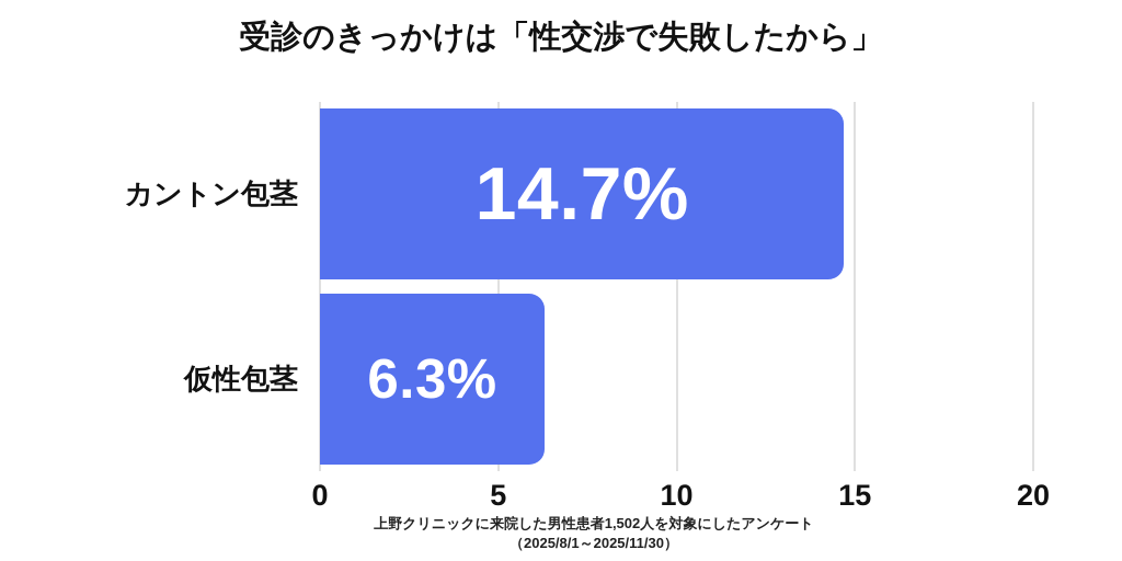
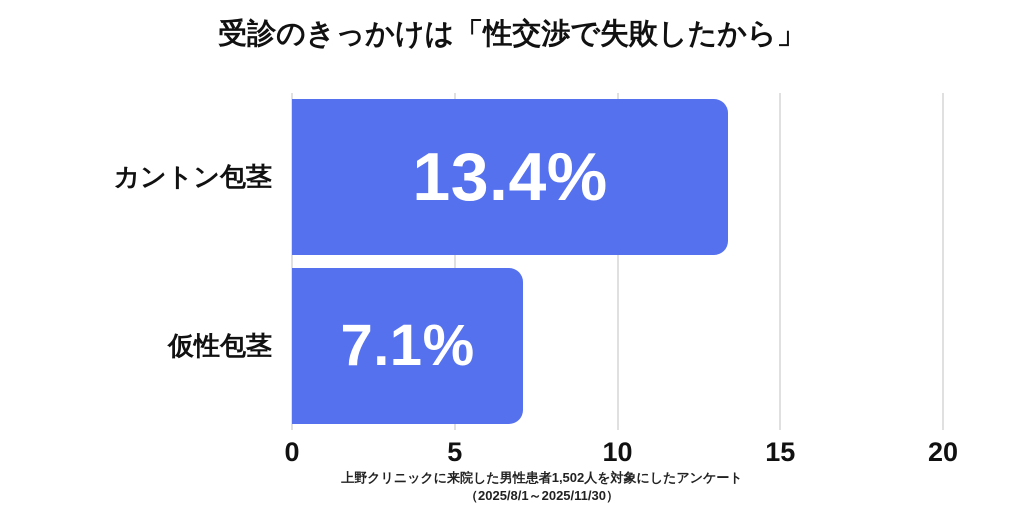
カントン包茎: 14.7% -> 13.4%
仮性包茎: 6.3% -> 7.1%
